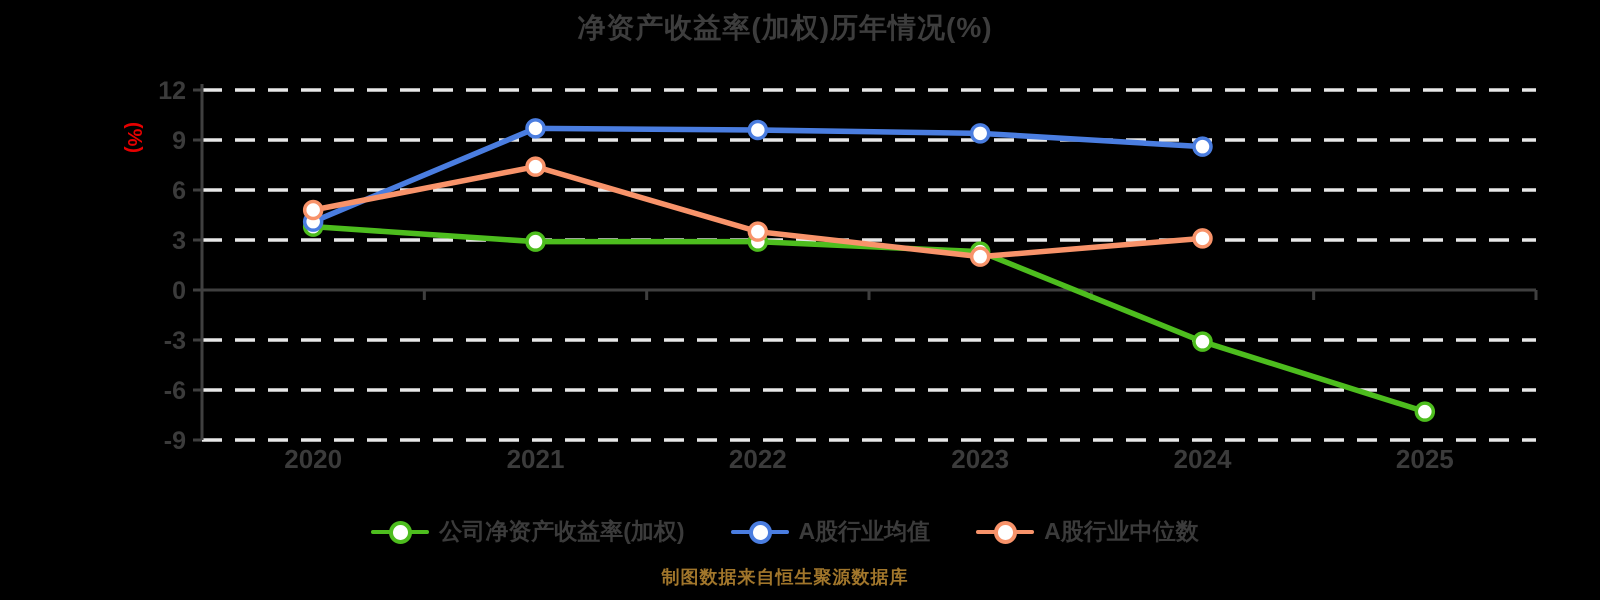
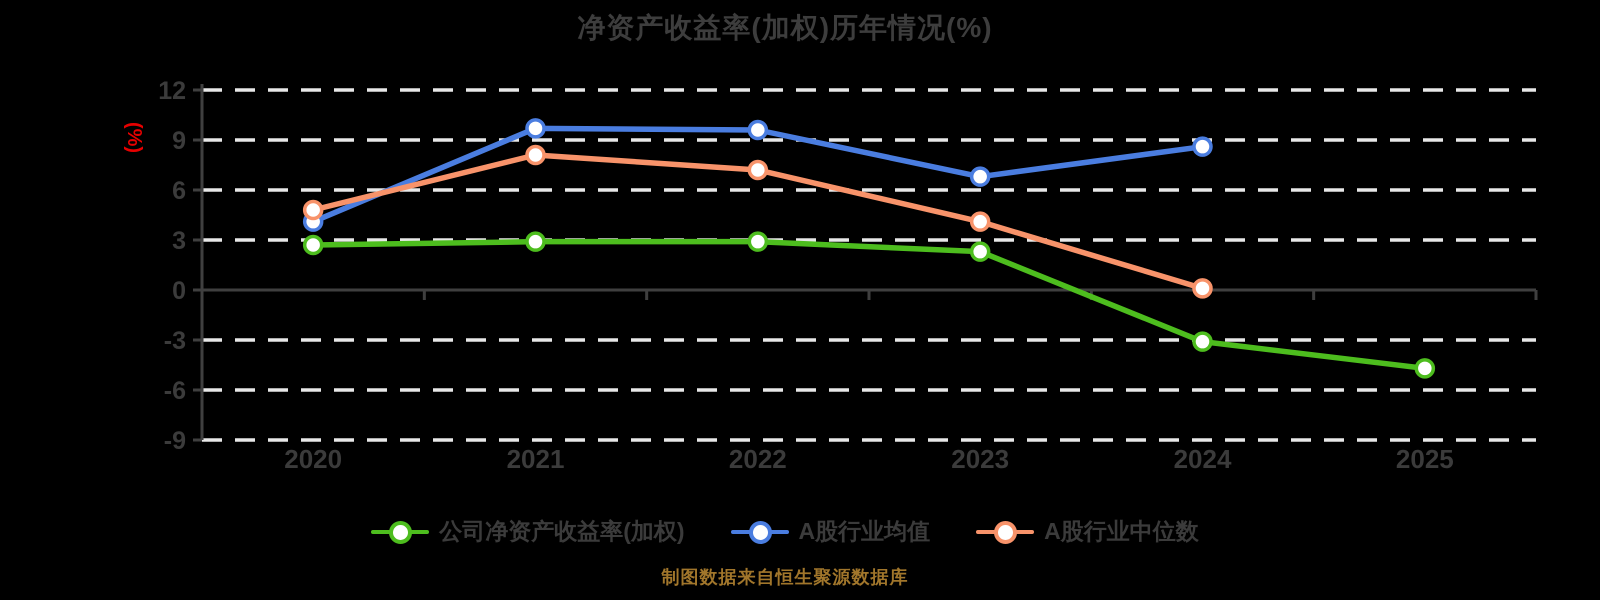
公司净资产收益率(加权)/2020: 3.8 -> 2.7
A股行业中位数/2021: 7.4 -> 8.1
A股行业中位数/2022: 3.5 -> 7.2
A股行业均值/2023: 9.4 -> 6.8
A股行业中位数/2023: 2.0 -> 4.1
A股行业中位数/2024: 3.1 -> 0.1
公司净资产收益率(加权)/2025: -7.3 -> -4.7
